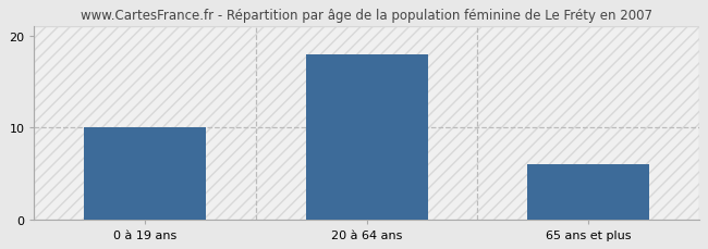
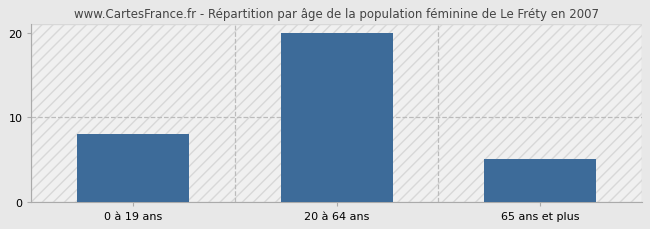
0 à 19 ans: 10 -> 8
20 à 64 ans: 18 -> 20
65 ans et plus: 6 -> 5
